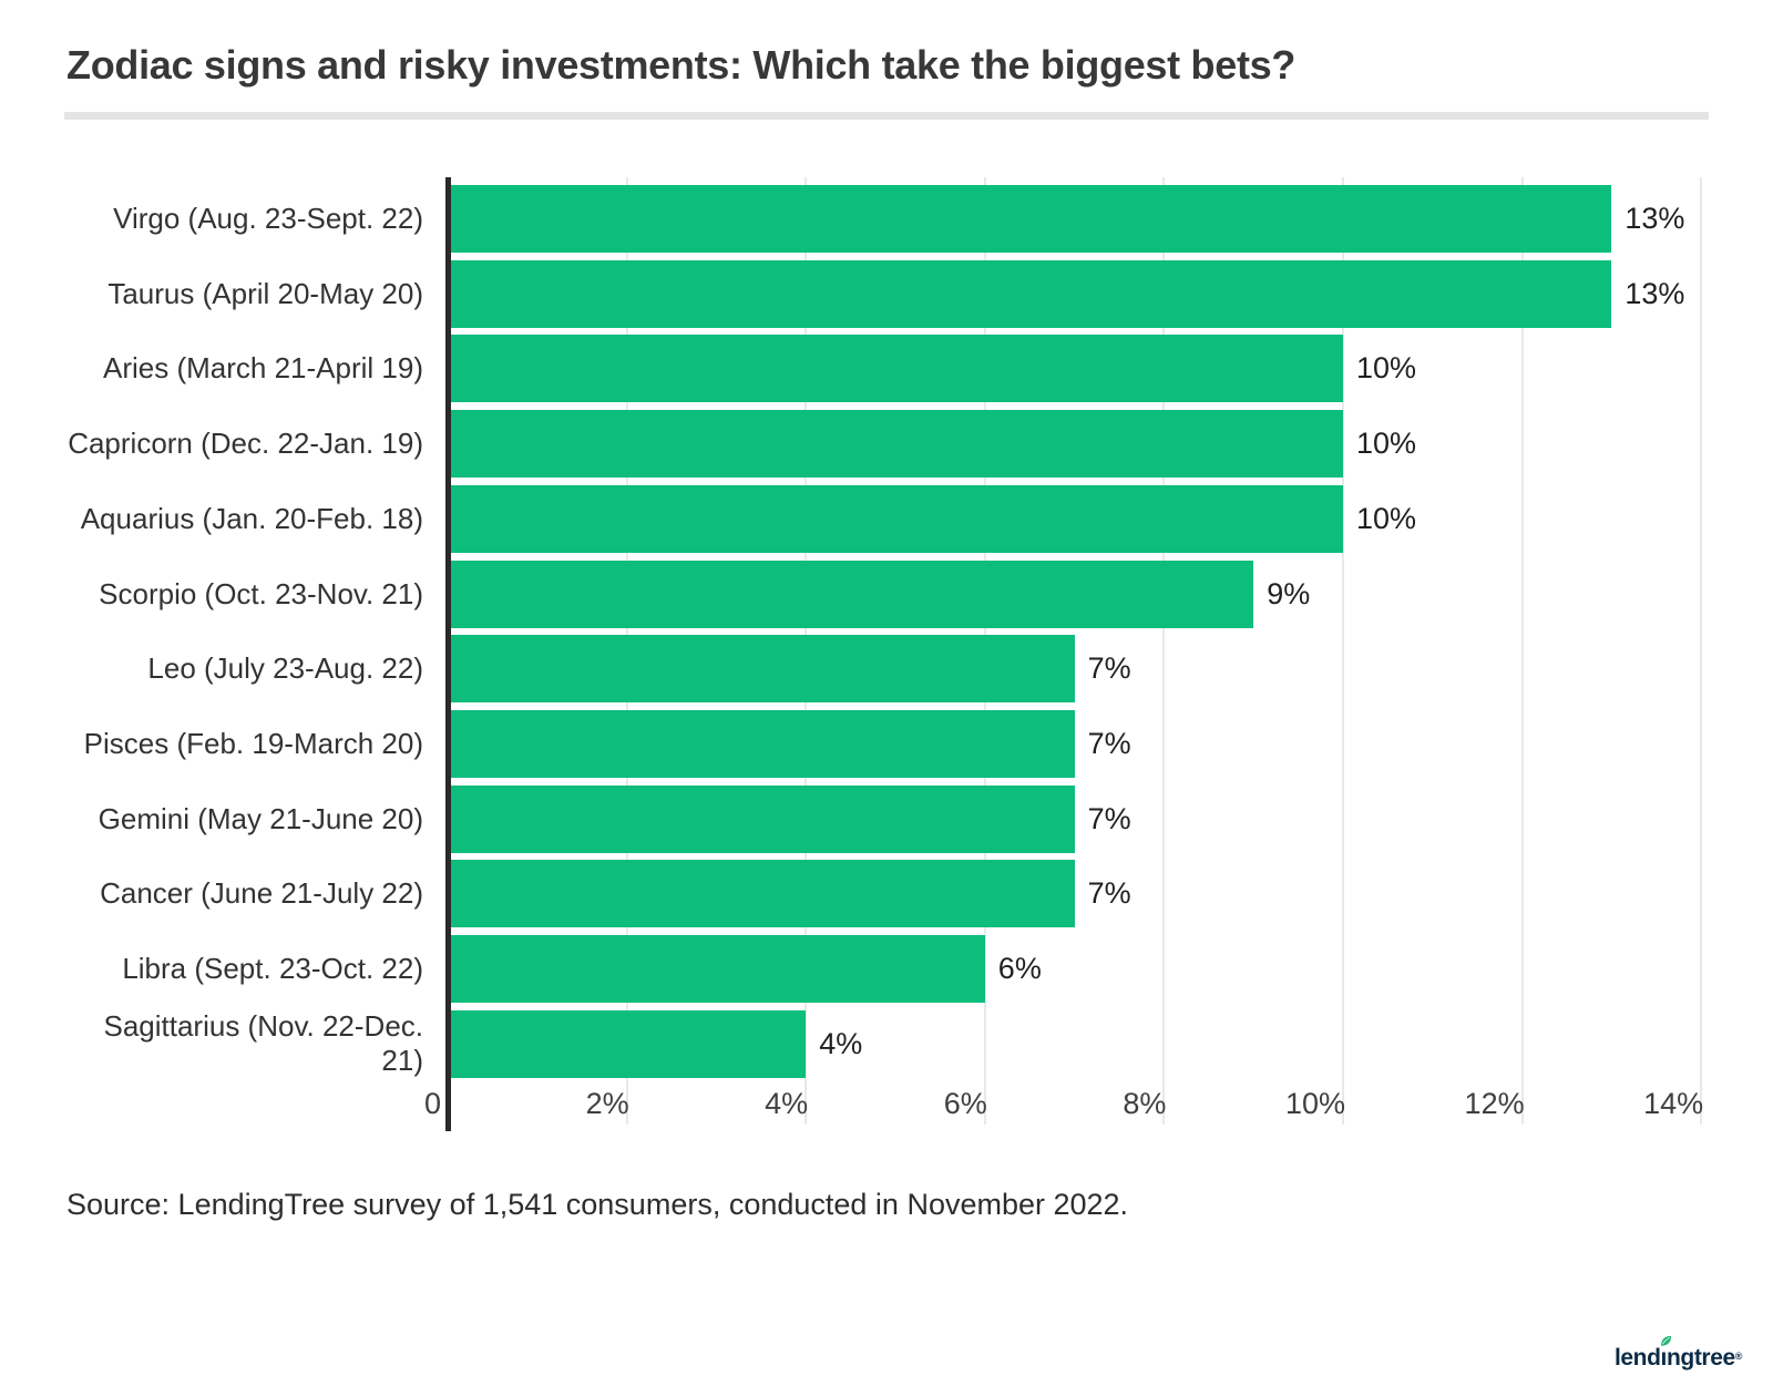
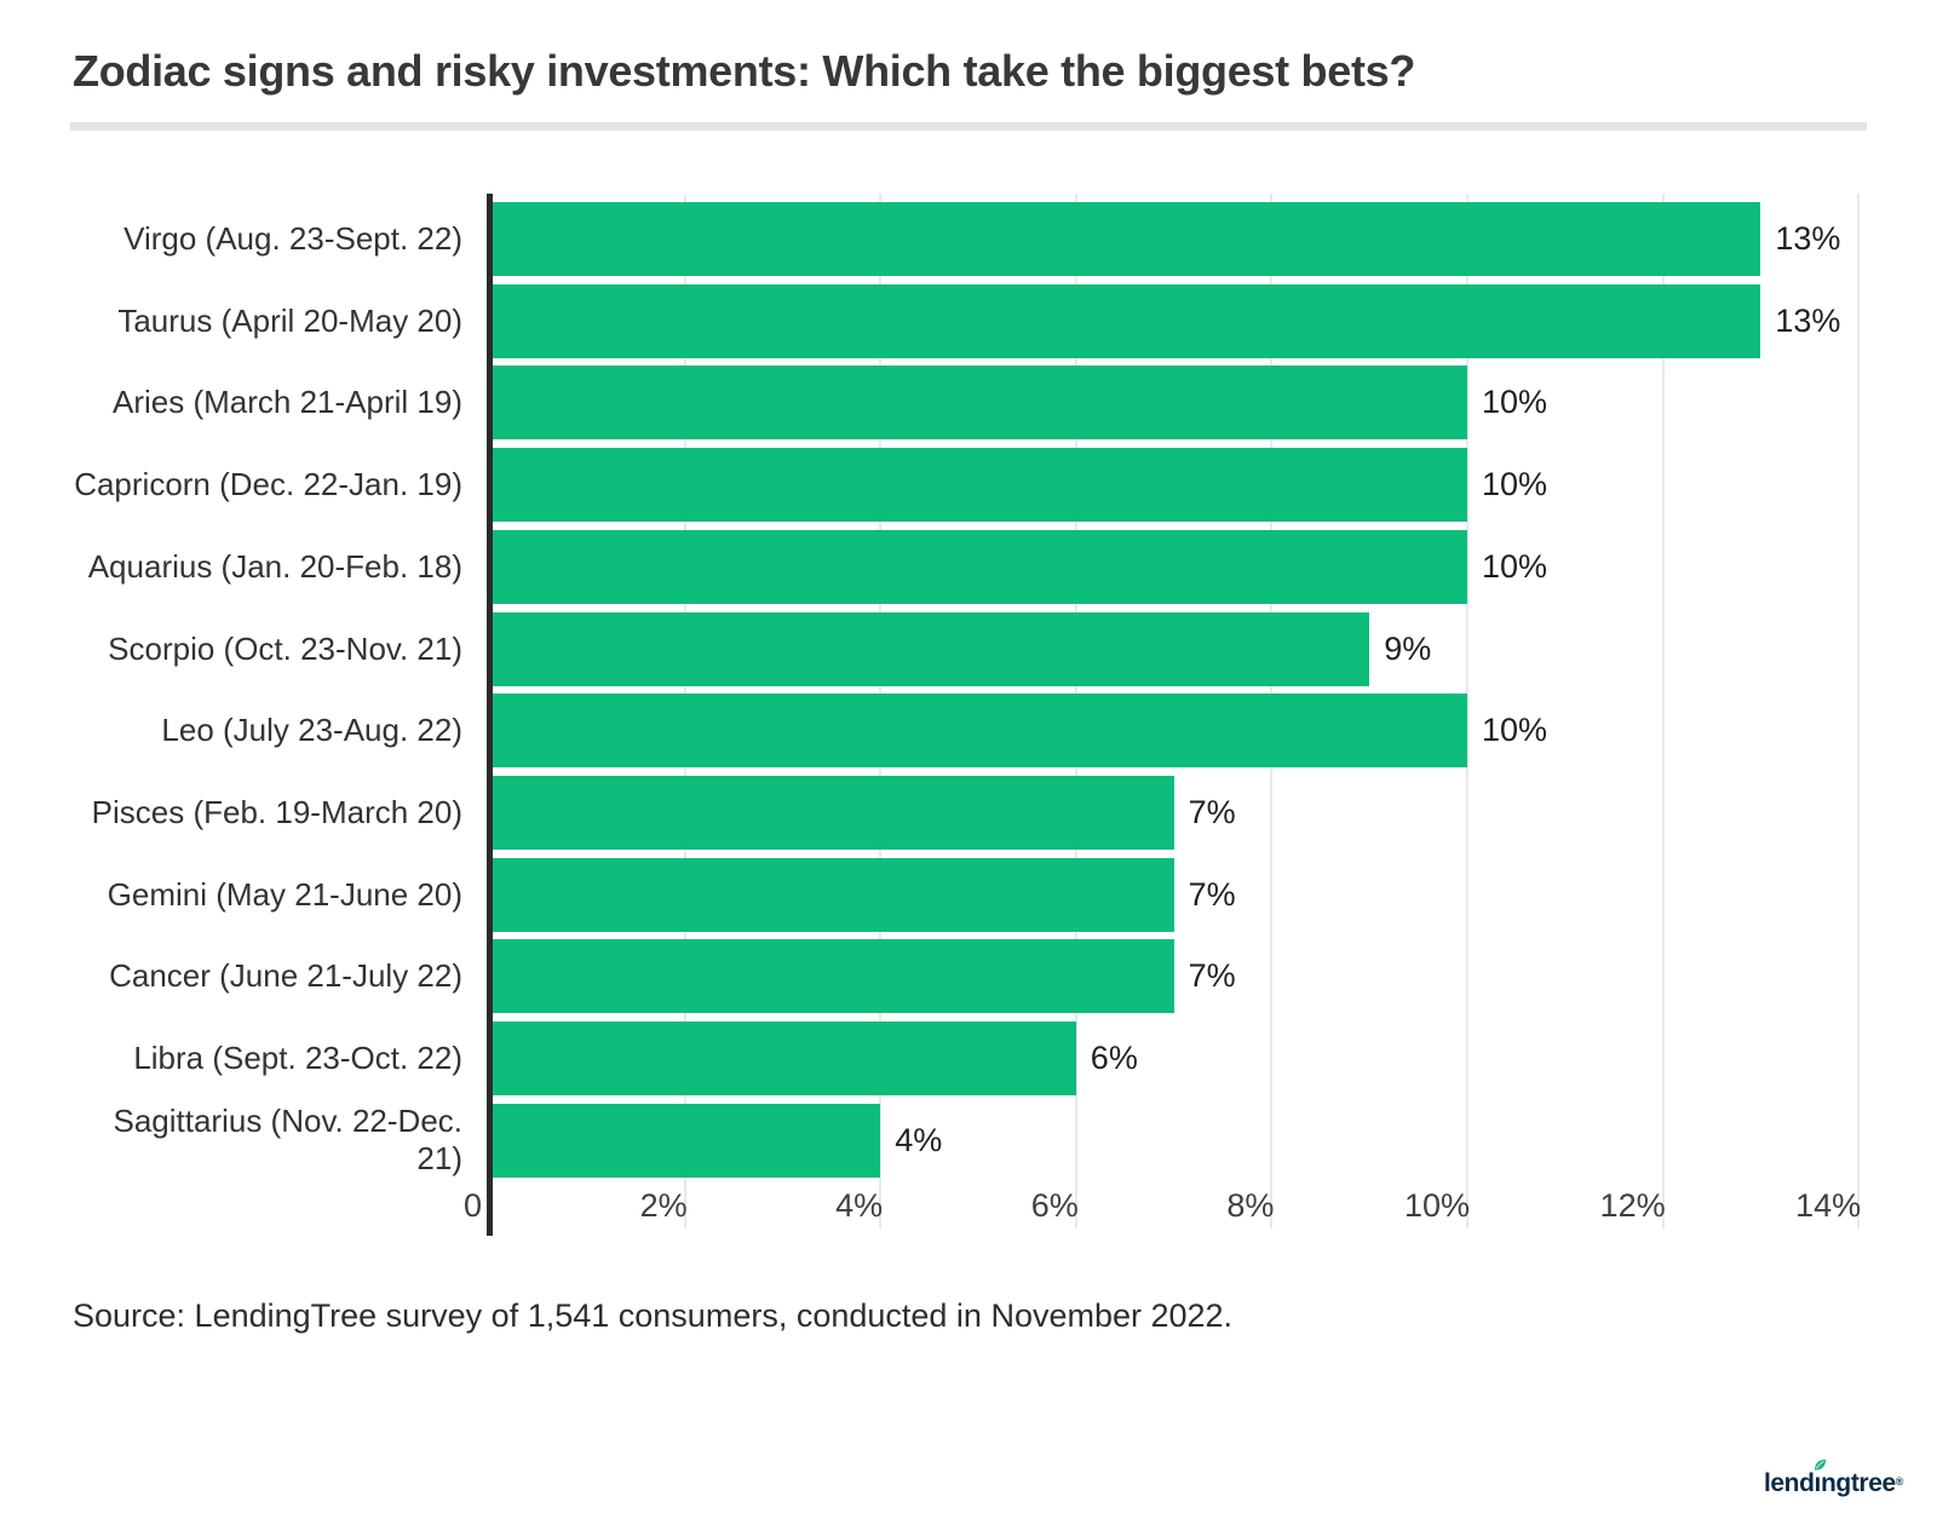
Leo (July 23-Aug. 22): 7% -> 10%
